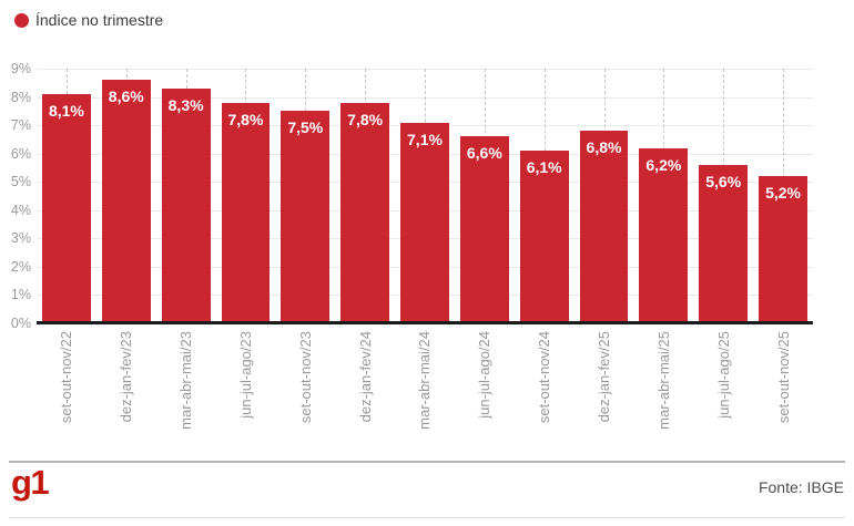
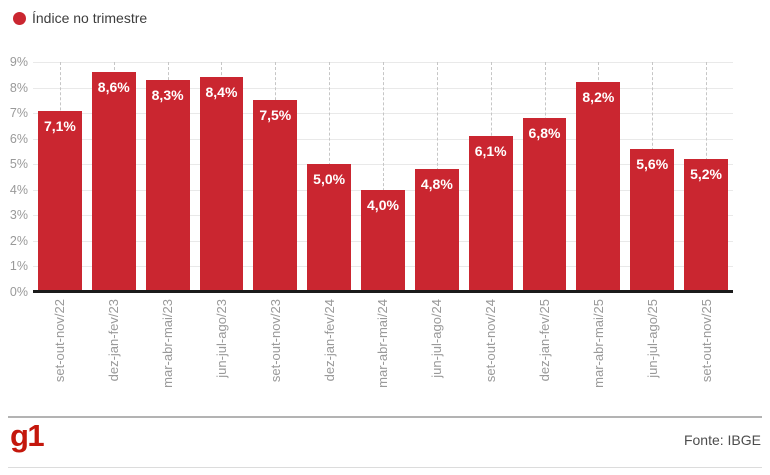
set-out-nov/22: 8,1% -> 7,1%
jun-jul-ago/23: 7,8% -> 8,4%
dez-jan-fev/24: 7,8% -> 5,0%
mar-abr-mai/24: 7,1% -> 4,0%
jun-jul-ago/24: 6,6% -> 4,8%
mar-abr-mai/25: 6,2% -> 8,2%
